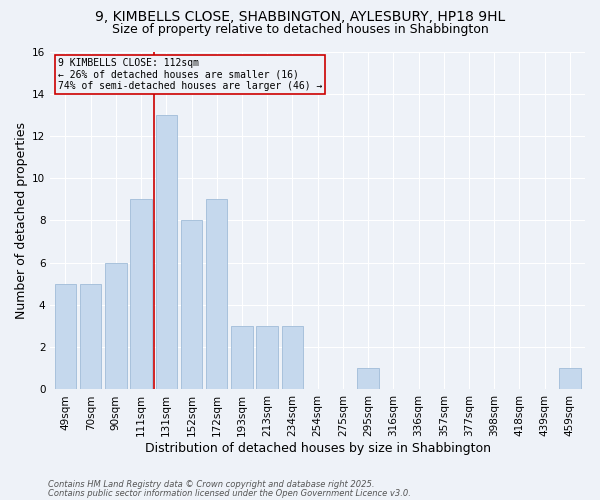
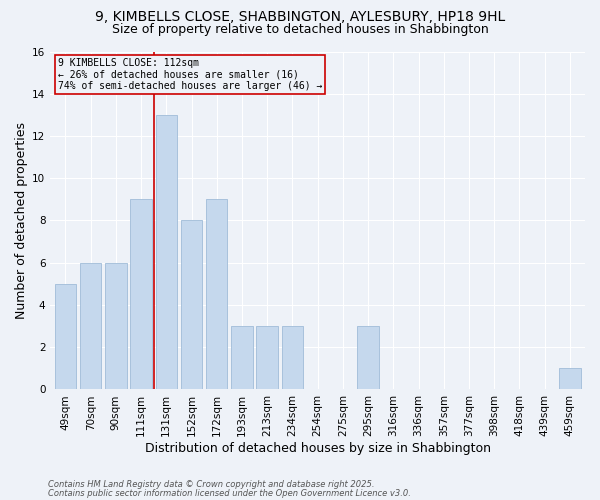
70sqm: 5 -> 6
295sqm: 1 -> 3
